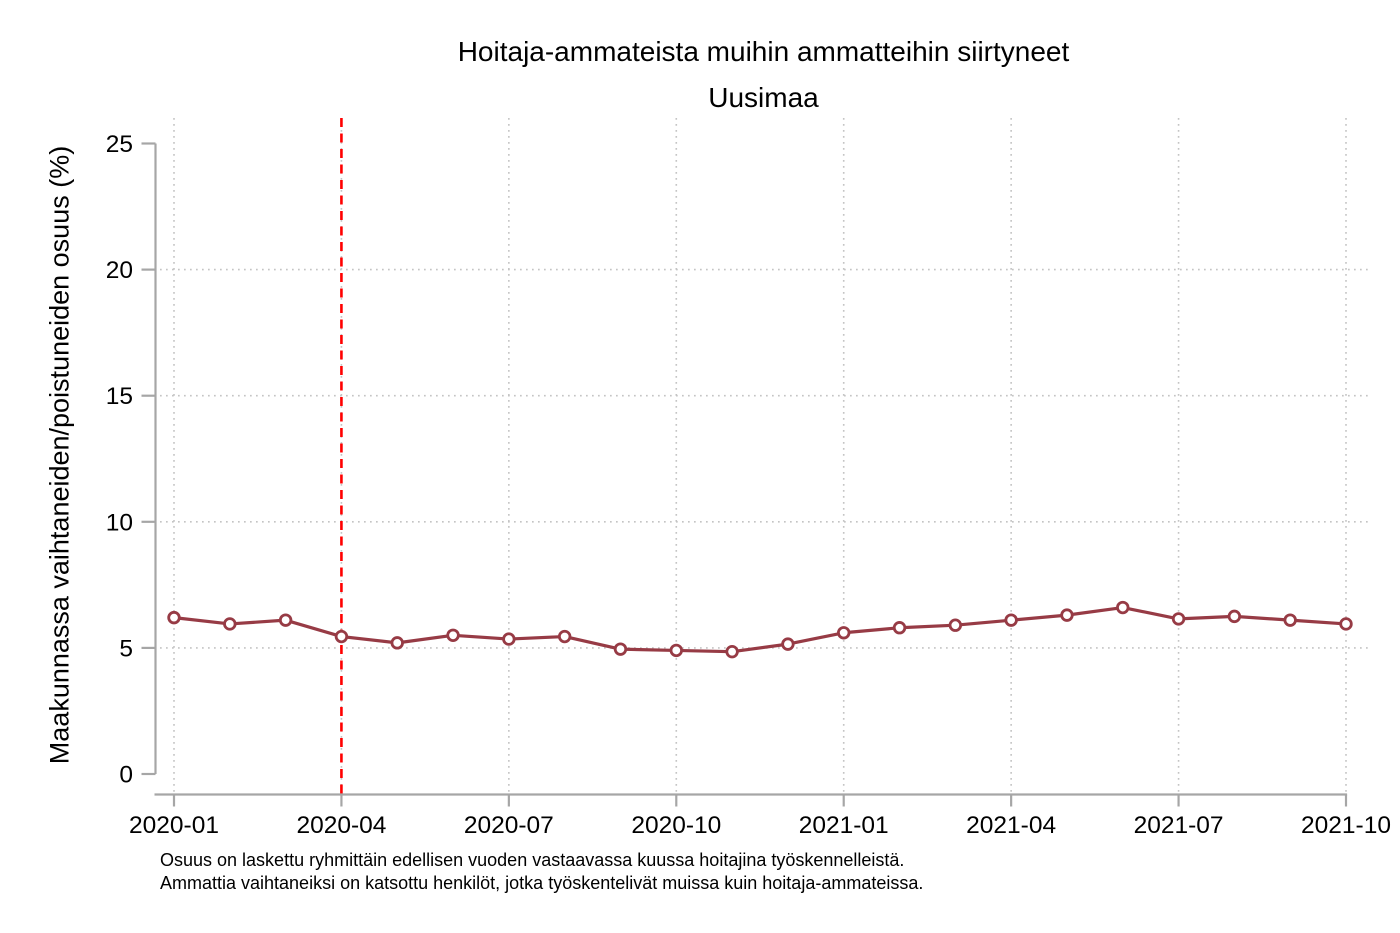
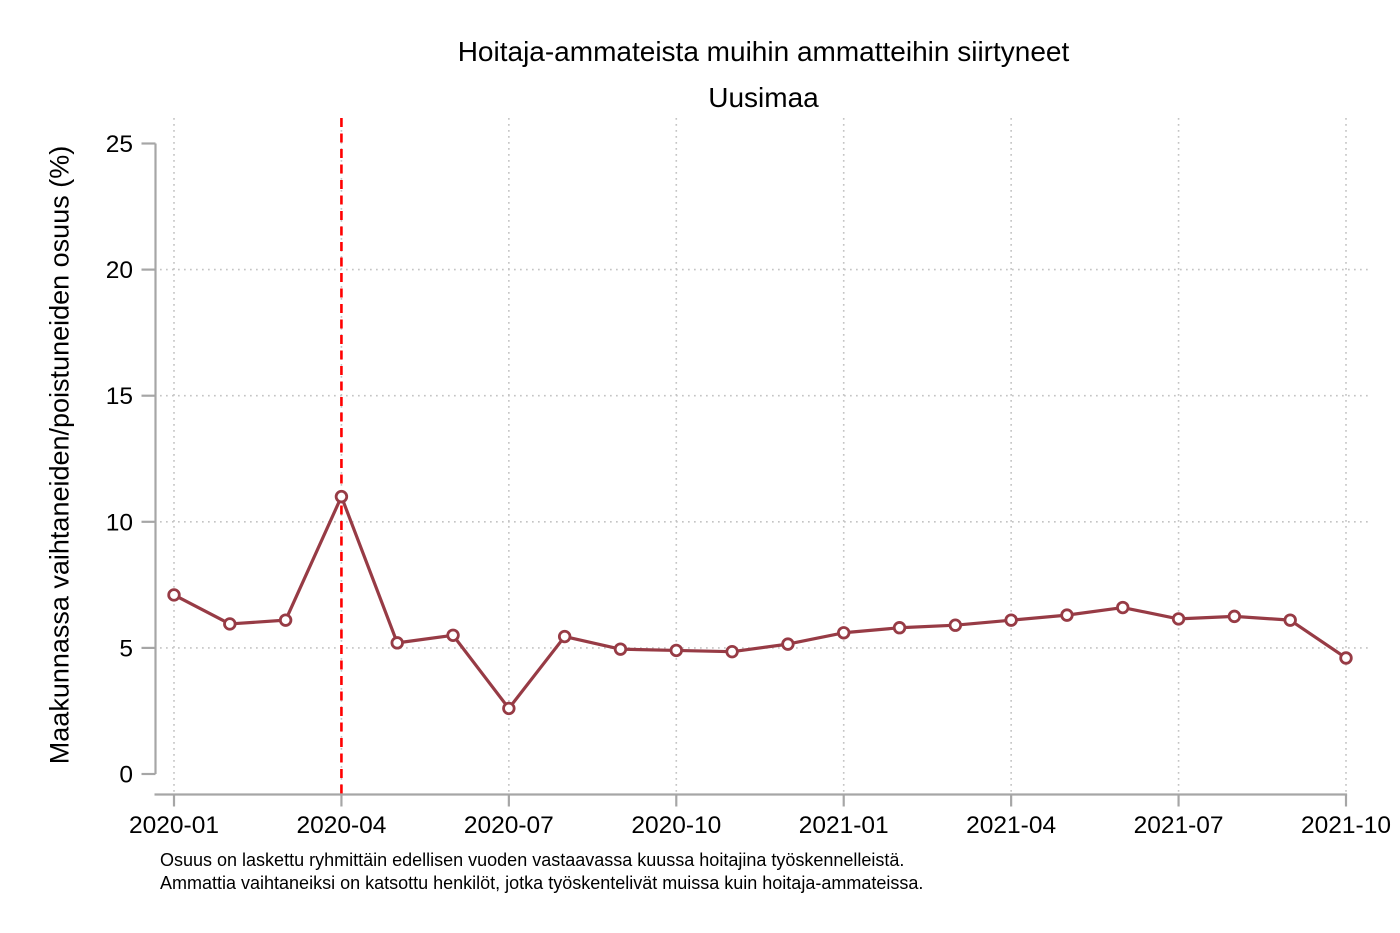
2020-01: 6.2 -> 7.1
2020-04: 5.5 -> 11.0
2020-07: 5.3 -> 2.6
2021-10: 6.0 -> 4.6
